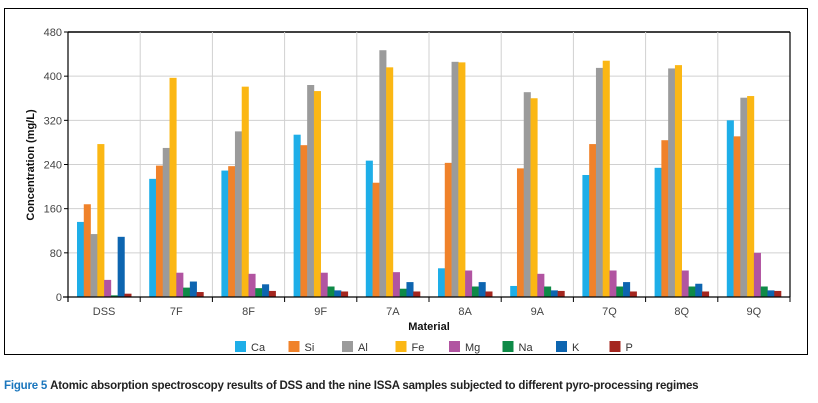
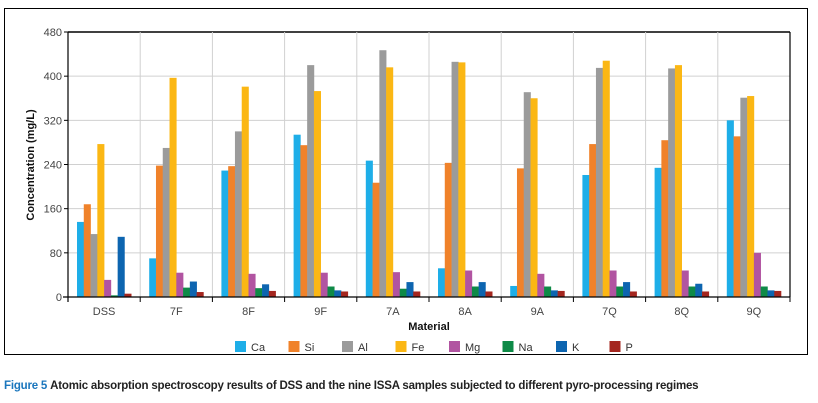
Ca/7F: 210 -> 70
Al/9F: 380 -> 420
